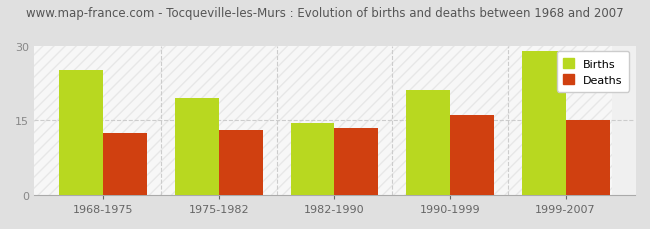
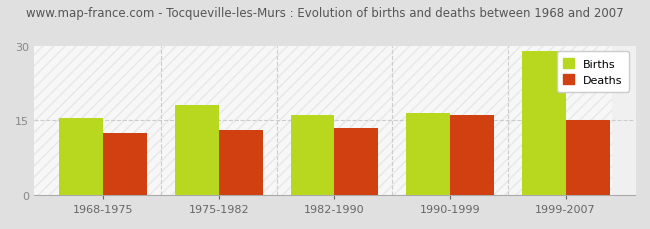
Births/1968-1975: 25.0 -> 15.5
Births/1975-1982: 19.5 -> 18.0
Births/1982-1990: 14.5 -> 16.0
Births/1990-1999: 21.0 -> 16.5
